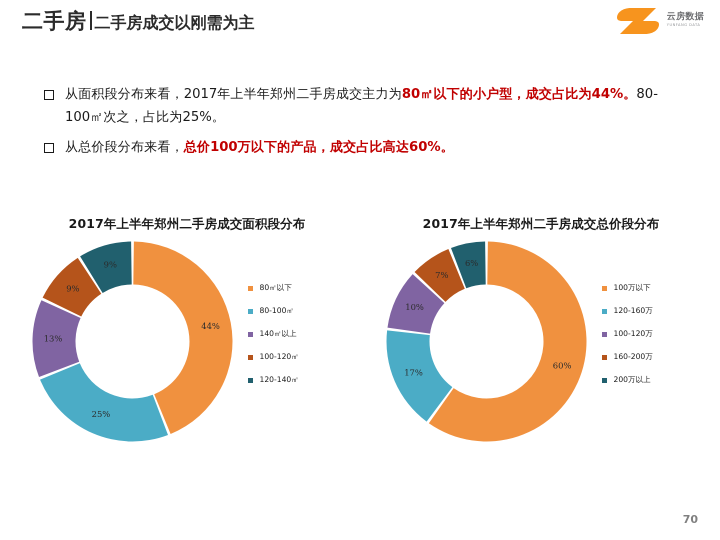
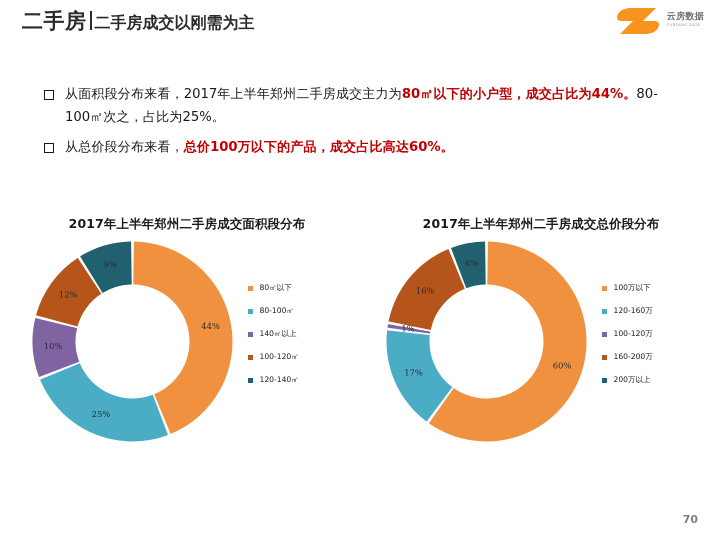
2017年上半年郑州二手房成交面积段分布/140㎡以上: 13% -> 10%
2017年上半年郑州二手房成交面积段分布/100-120㎡: 9% -> 12%
2017年上半年郑州二手房成交总价段分布/100-120万: 10% -> 1%
2017年上半年郑州二手房成交总价段分布/160-200万: 7% -> 16%
